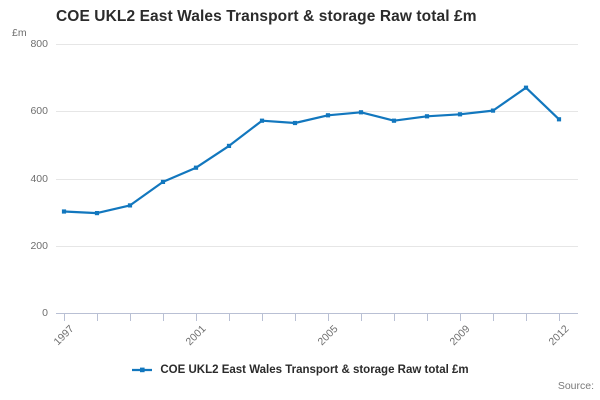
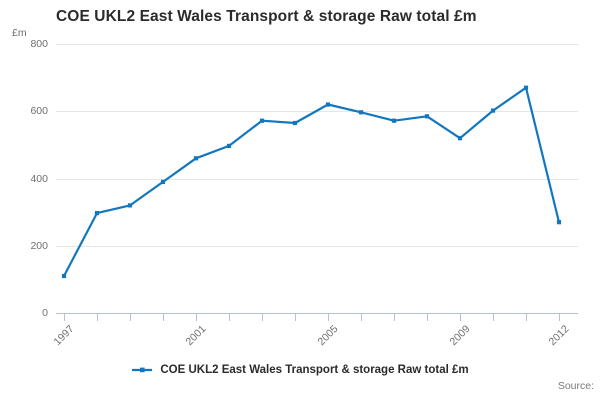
1997: 300 -> 110
2001: 430 -> 460
2005: 590 -> 620
2009: 590 -> 520
2012: 580 -> 270
